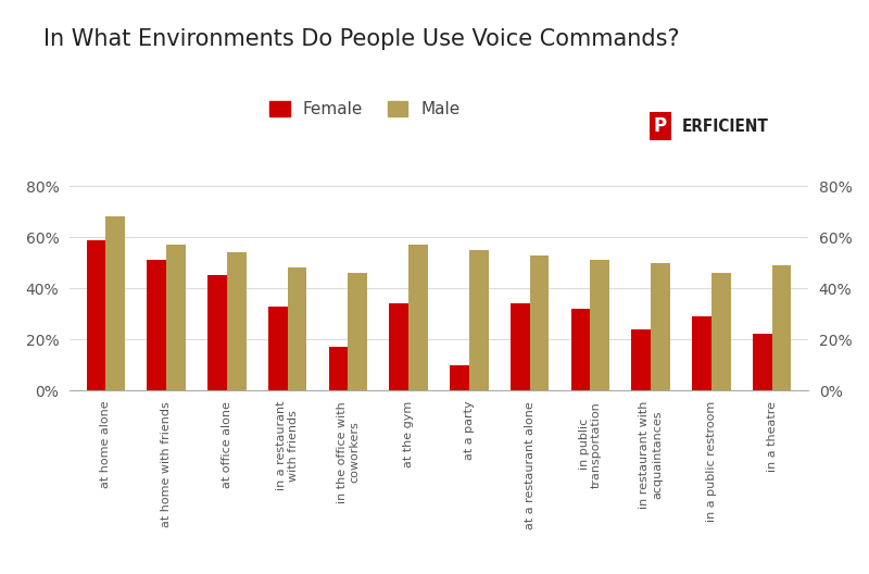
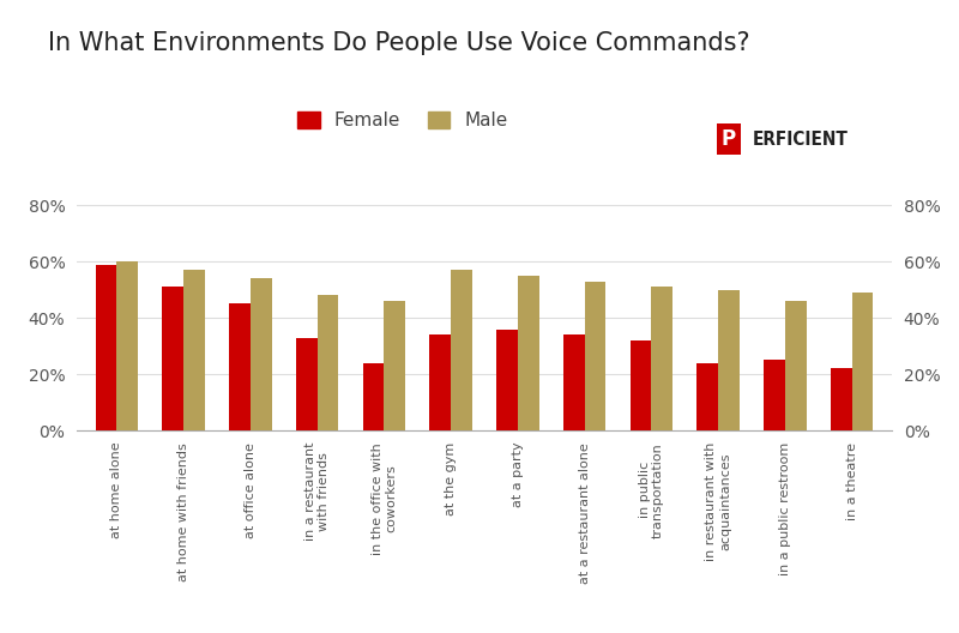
Male/at home alone: 68% -> 60%
Female/in the office with coworkers: 17% -> 24%
Female/at a party: 10% -> 36%
Female/in a public restroom: 29% -> 25%
